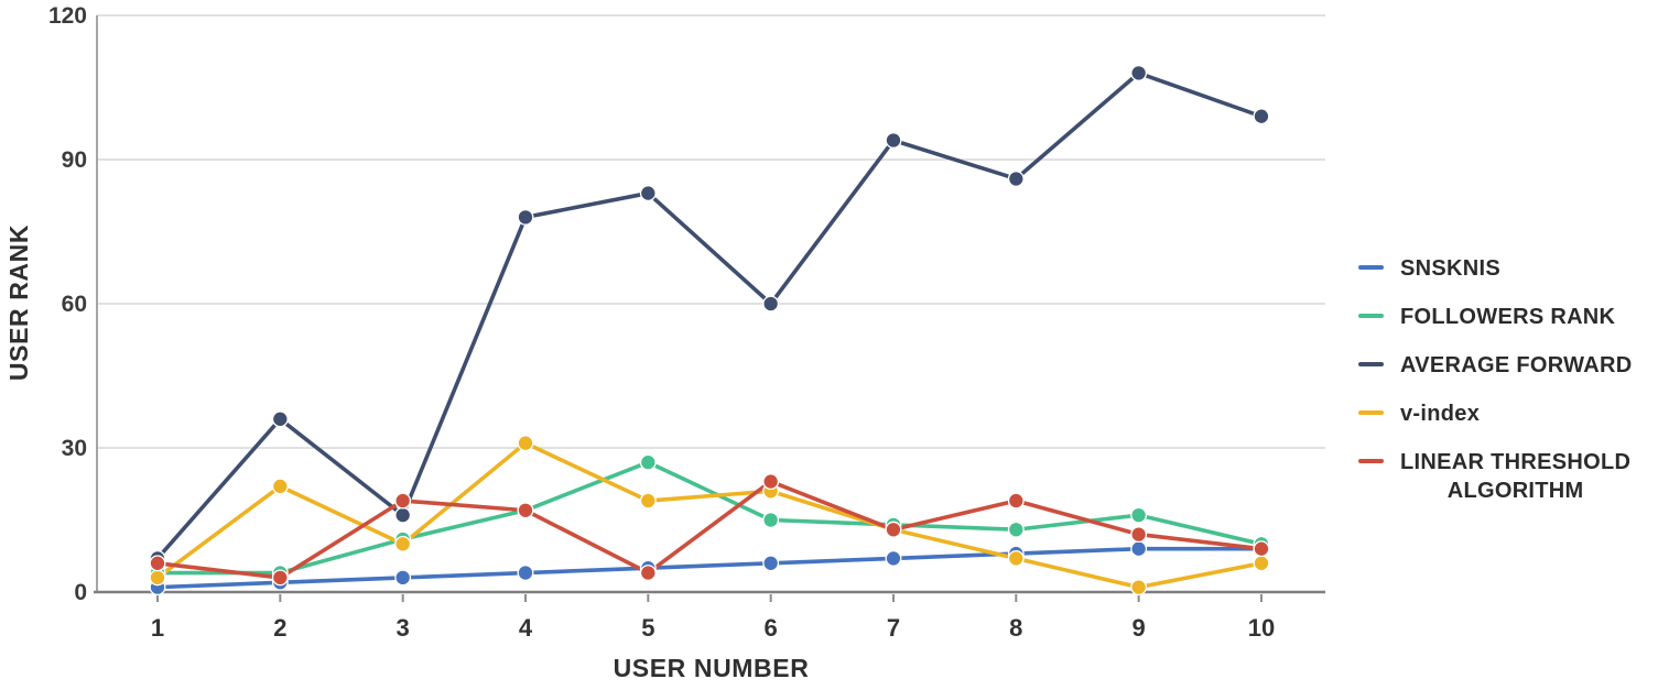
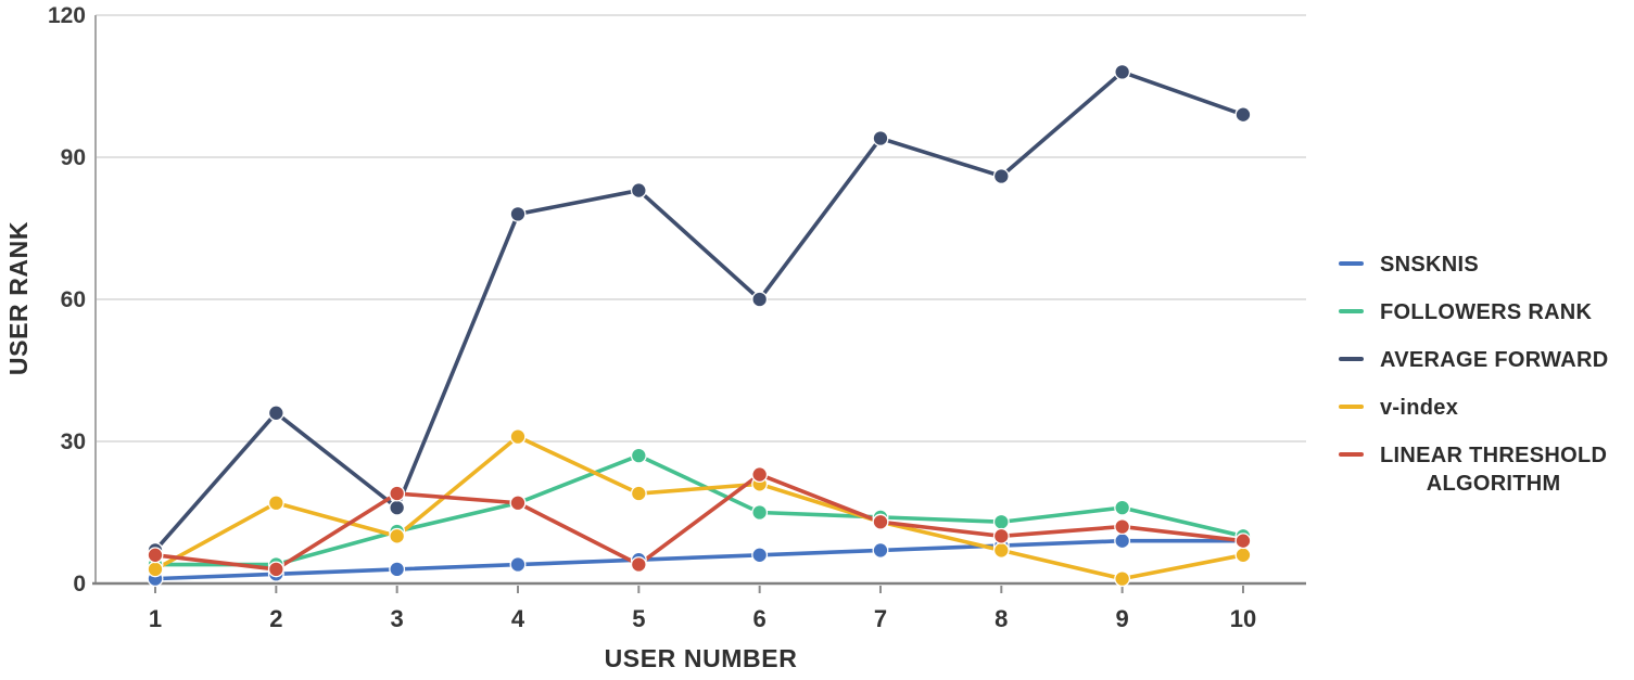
v-index/2: 22 -> 17
LINEAR THRESHOLD ALGORITHM/8: 19 -> 10
